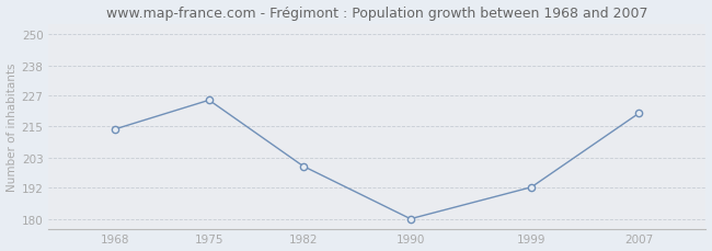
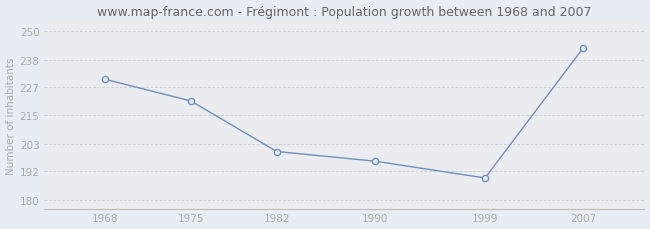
1968: 214 -> 230
1975: 225 -> 221
1990: 180 -> 196
1999: 192 -> 189
2007: 220 -> 243
